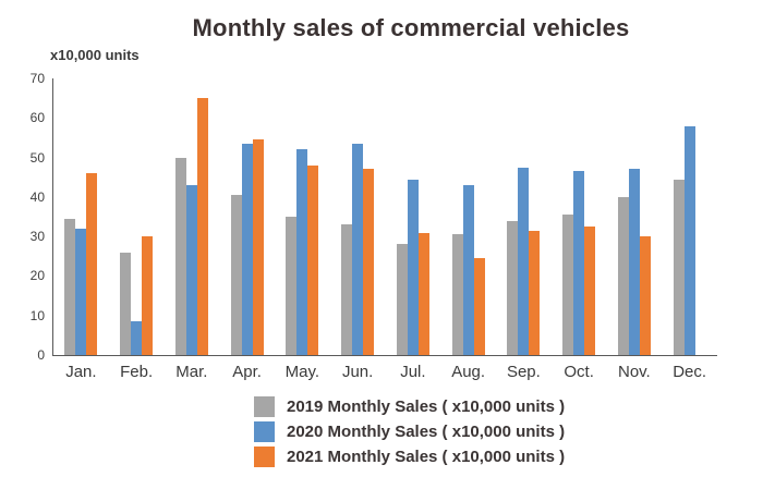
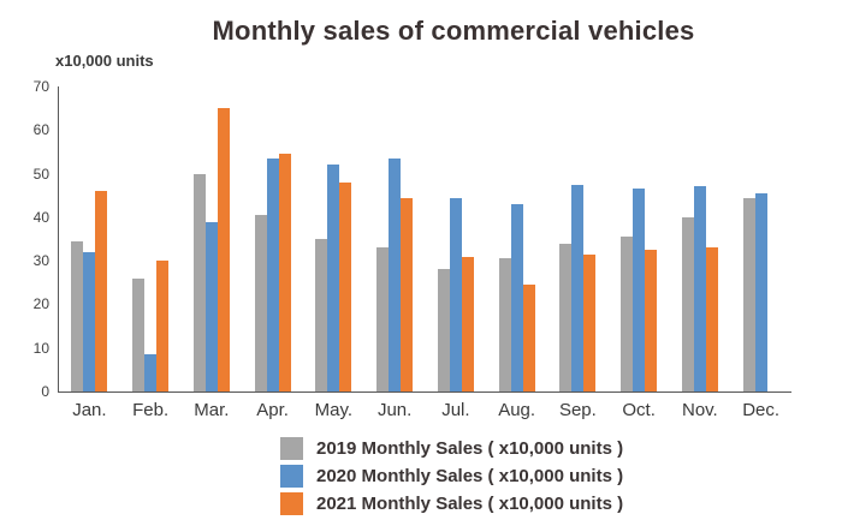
2020 Monthly Sales ( x10,000 units )/Mar.: 43 -> 39
2021 Monthly Sales ( x10,000 units )/Jun.: 47 -> 44
2021 Monthly Sales ( x10,000 units )/Nov.: 30 -> 33
2020 Monthly Sales ( x10,000 units )/Dec.: 58 -> 46
